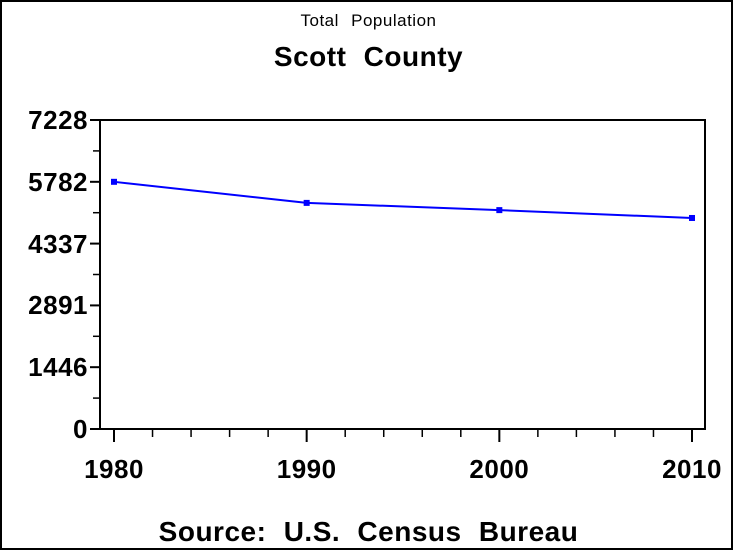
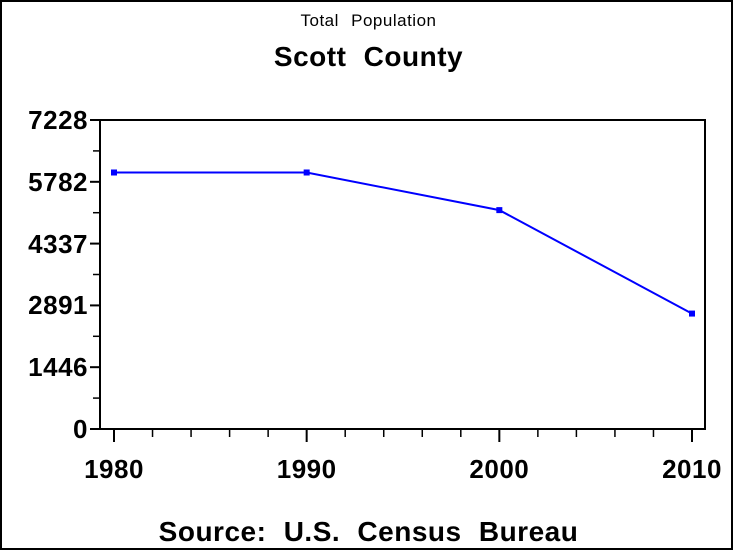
1980: 5800 -> 6000
1990: 5300 -> 6000
2010: 4900 -> 2700
